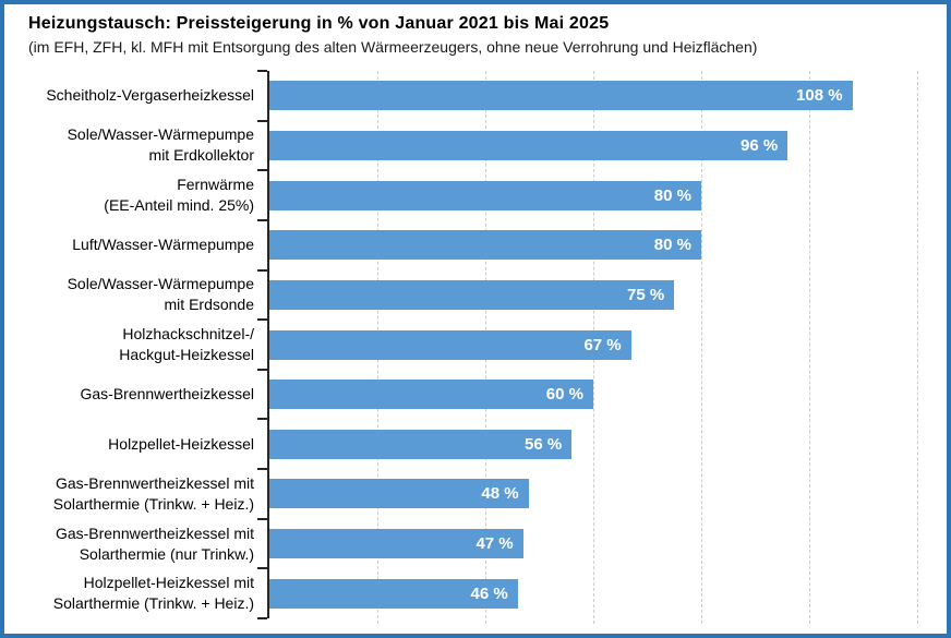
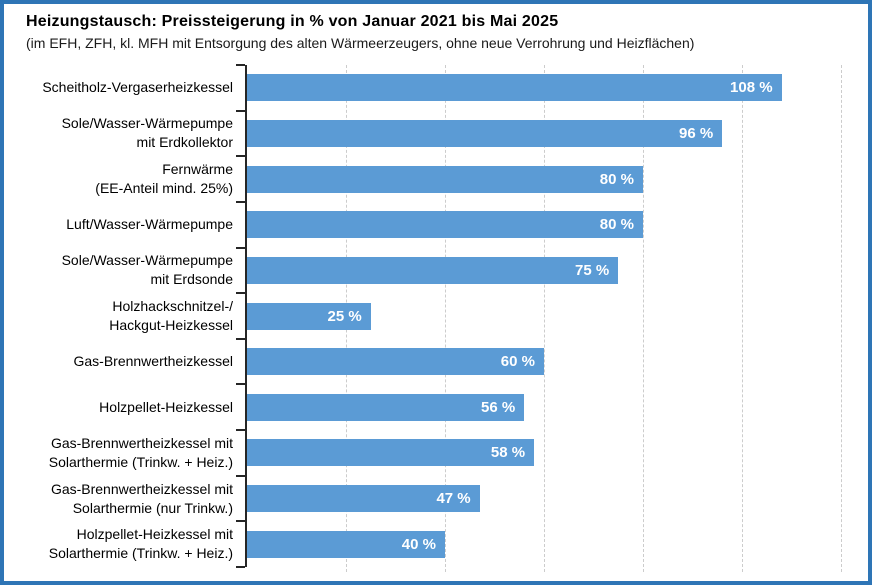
Holzhackschnitzel-/ Hackgut-Heizkessel: 67 -> 25
Gas-Brennwertheizkessel mit Solarthermie (Trinkw. + Heiz.): 48 -> 58
Holzpellet-Heizkessel mit Solarthermie (Trinkw. + Heiz.): 46 -> 40
